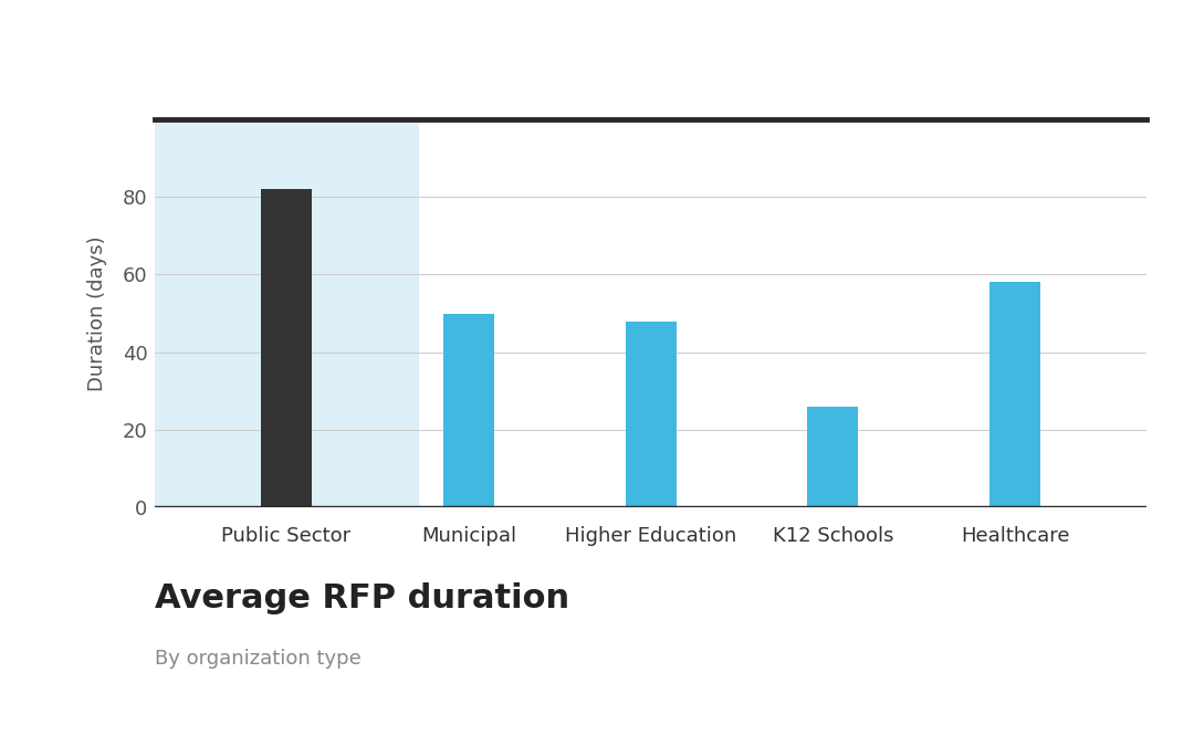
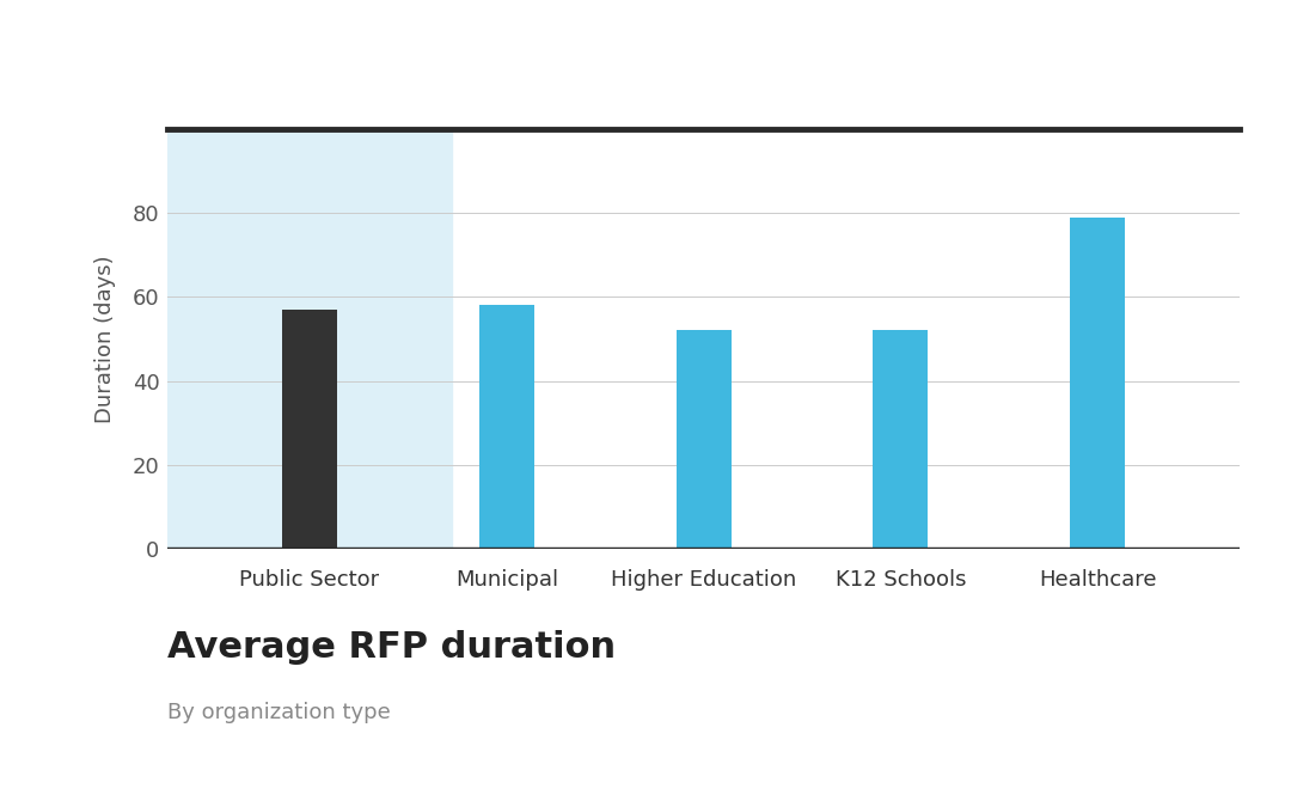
Public Sector: 82 -> 57
Municipal: 50 -> 58
Higher Education: 48 -> 52
K12 Schools: 26 -> 52
Healthcare: 58 -> 79
